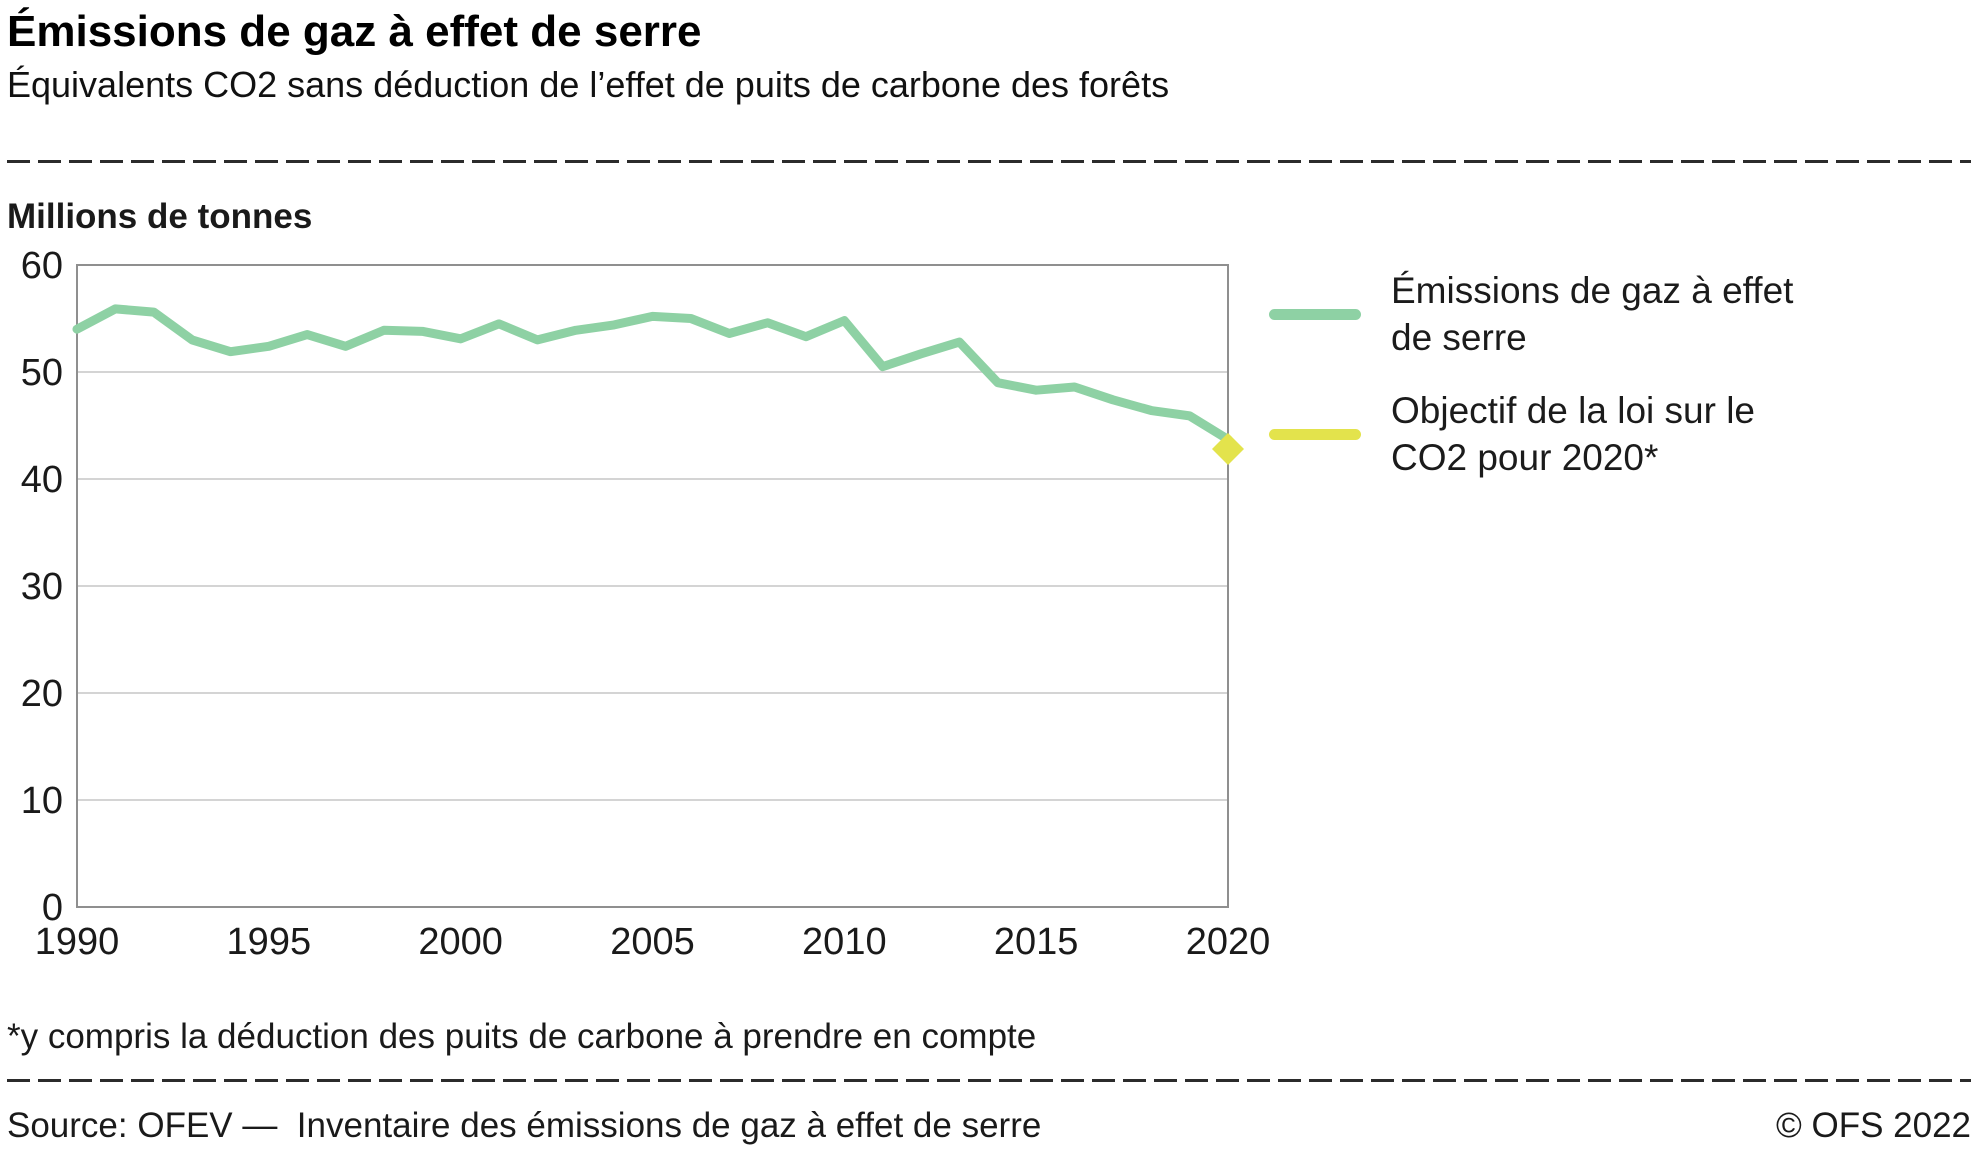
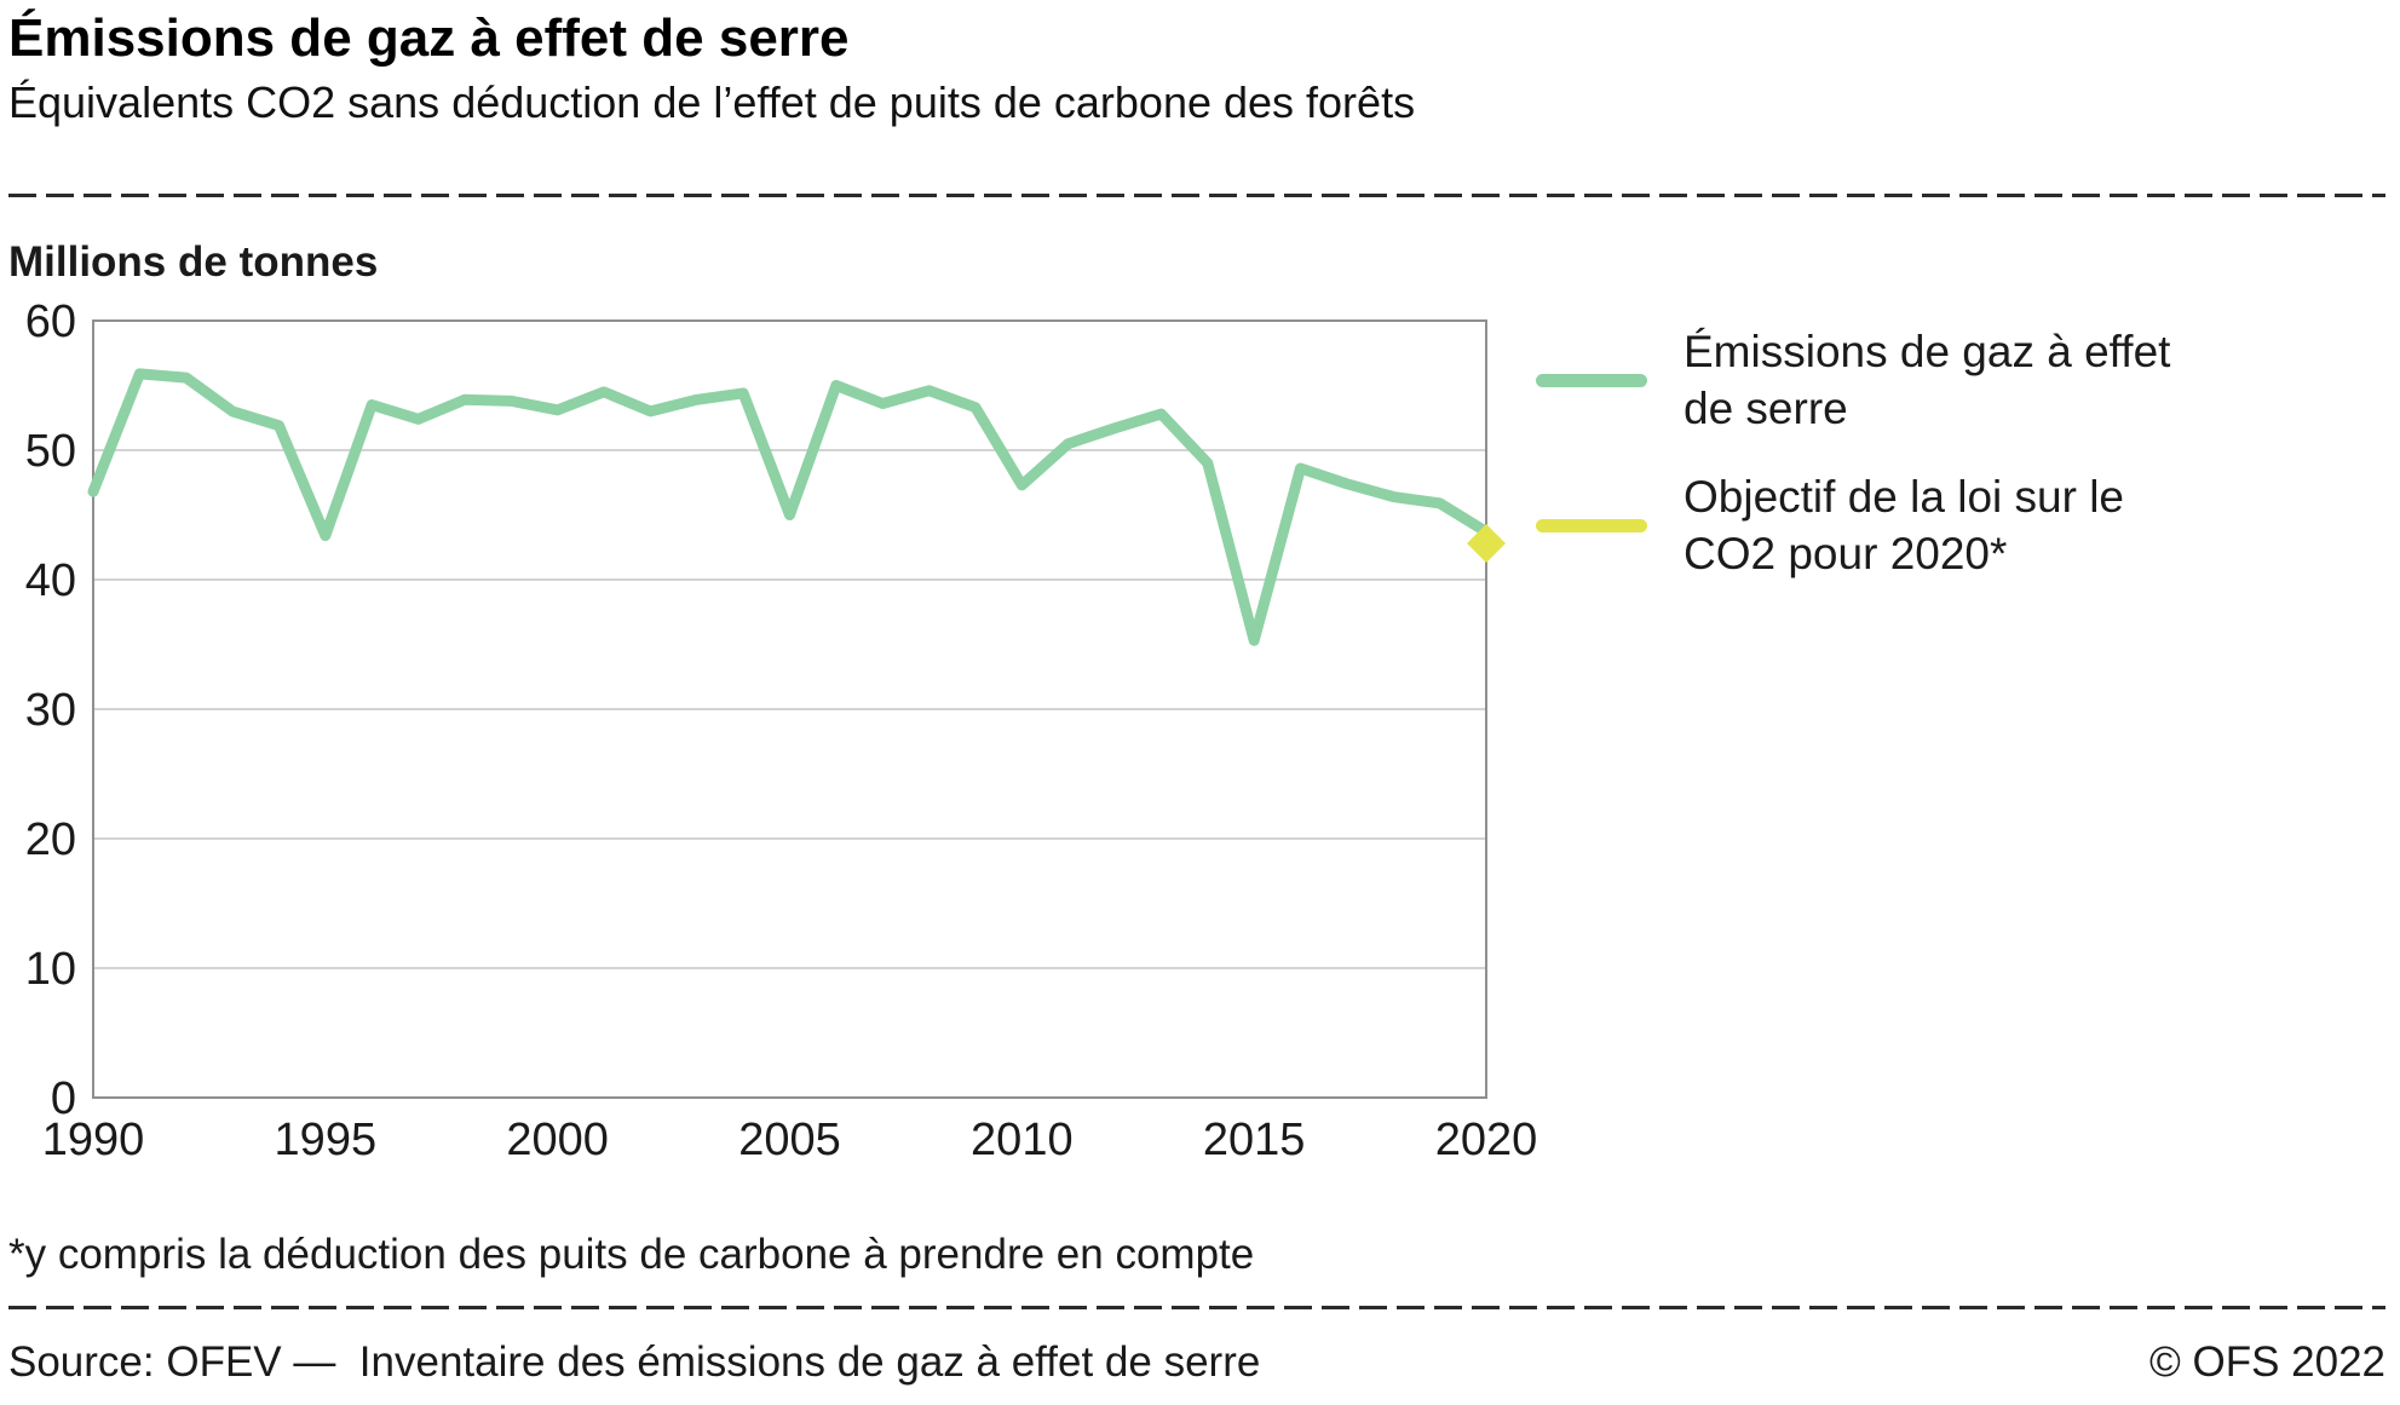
1990: 54.0 -> 46.8
1995: 52.4 -> 43.4
2005: 55.2 -> 45.0
2010: 54.8 -> 47.3
2015: 48.3 -> 35.3
